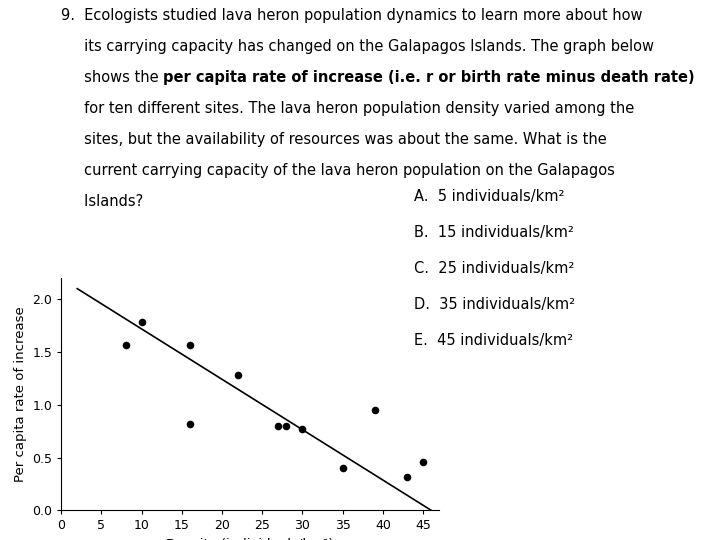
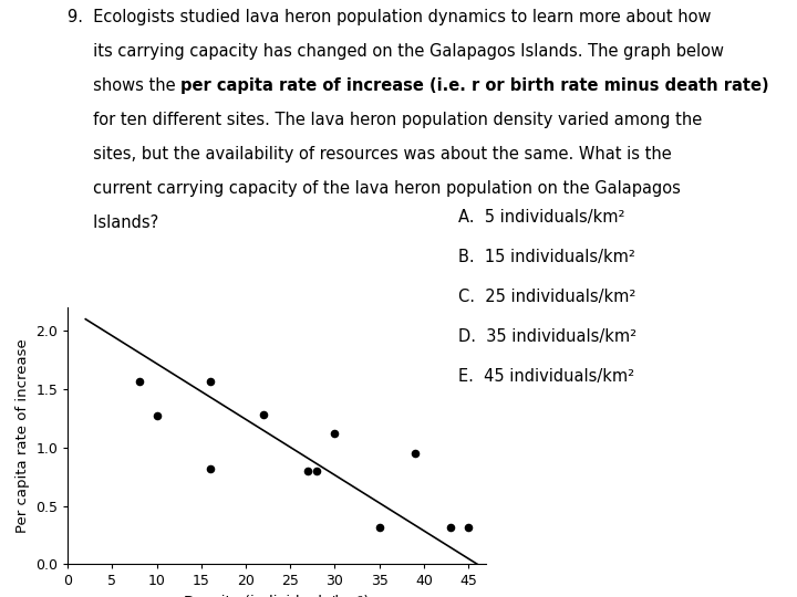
10: 1.78 -> 1.27
30: 0.77 -> 1.12
35: 0.40 -> 0.32
45: 0.46 -> 0.32
